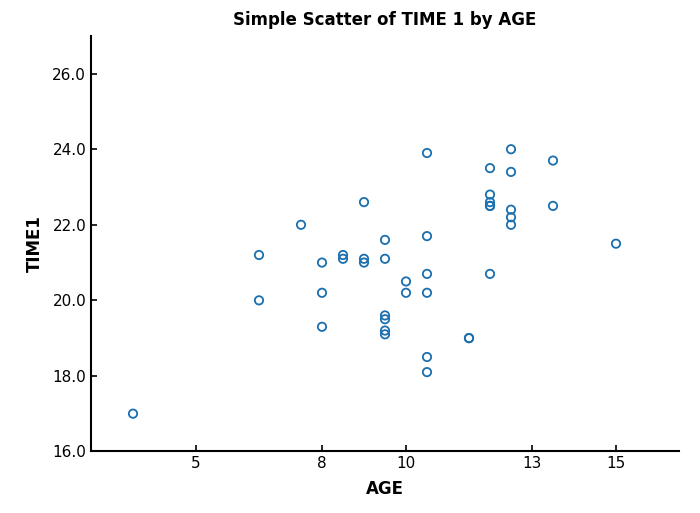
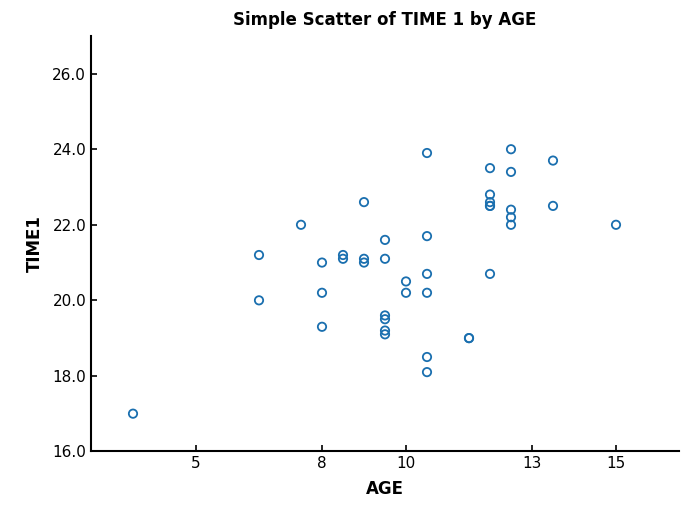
15: 21.5 -> 22.0
